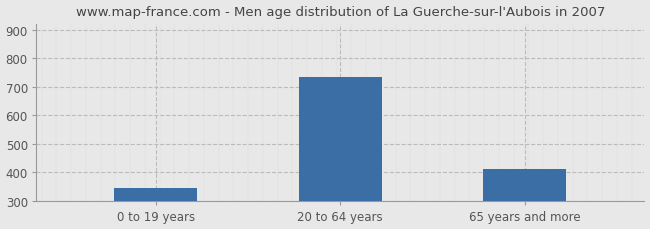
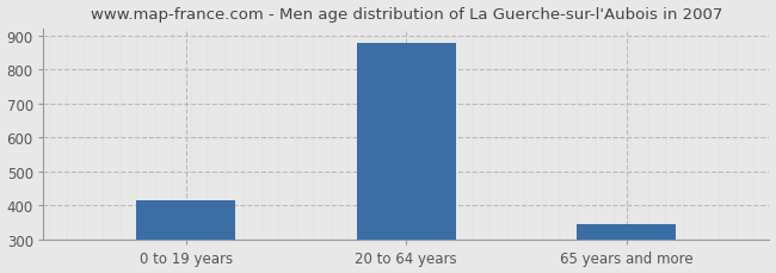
0 to 19 years: 345 -> 415
20 to 64 years: 735 -> 878
65 years and more: 410 -> 345
